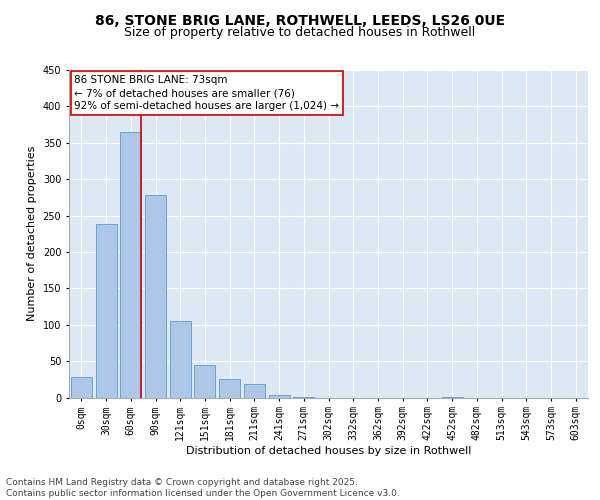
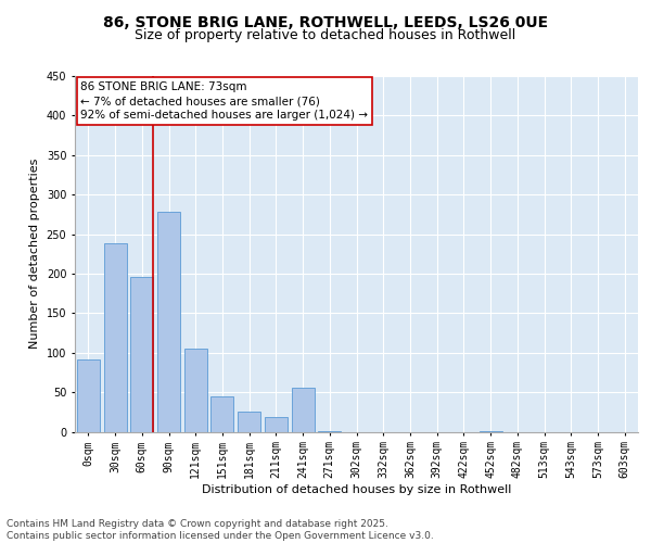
0sqm: 28 -> 92
60sqm: 365 -> 196
241sqm: 3 -> 56
